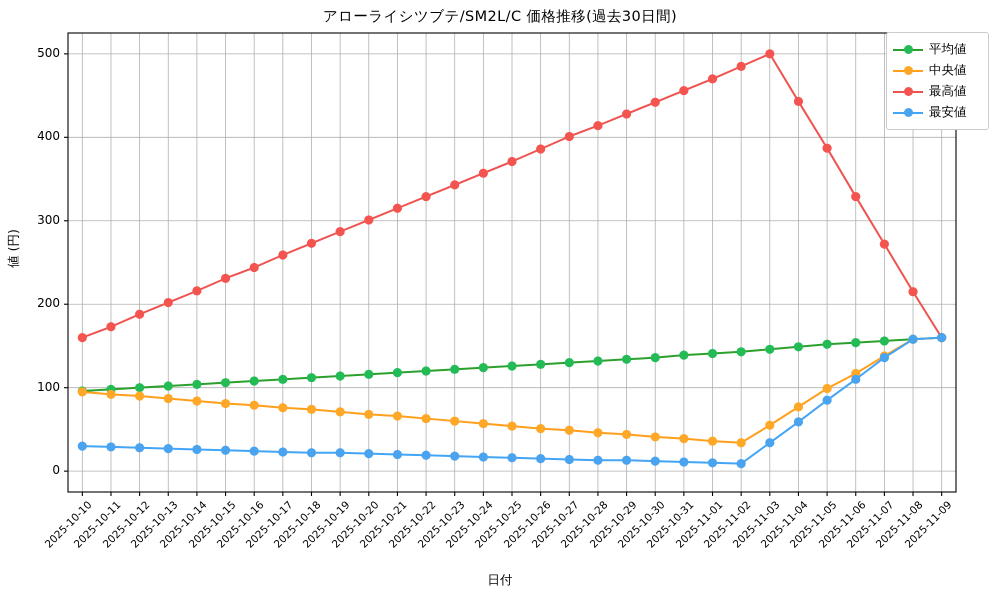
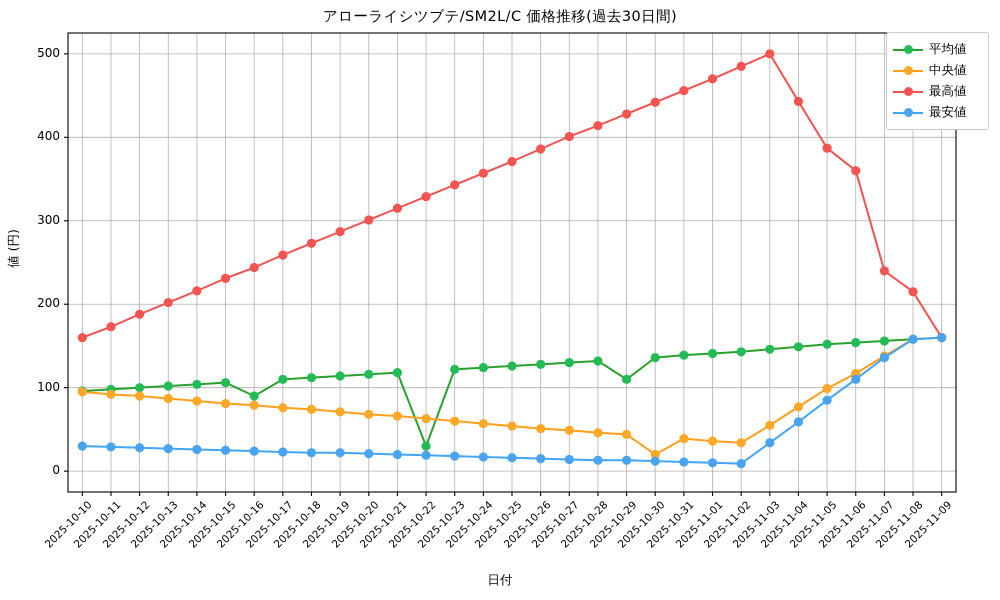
平均値/2025-10-16: 110 -> 90
平均値/2025-10-22: 120 -> 30
平均値/2025-10-29: 130 -> 110
中央値/2025-10-30: 40 -> 20
最高値/2025-11-06: 330 -> 360
最高値/2025-11-07: 270 -> 240
